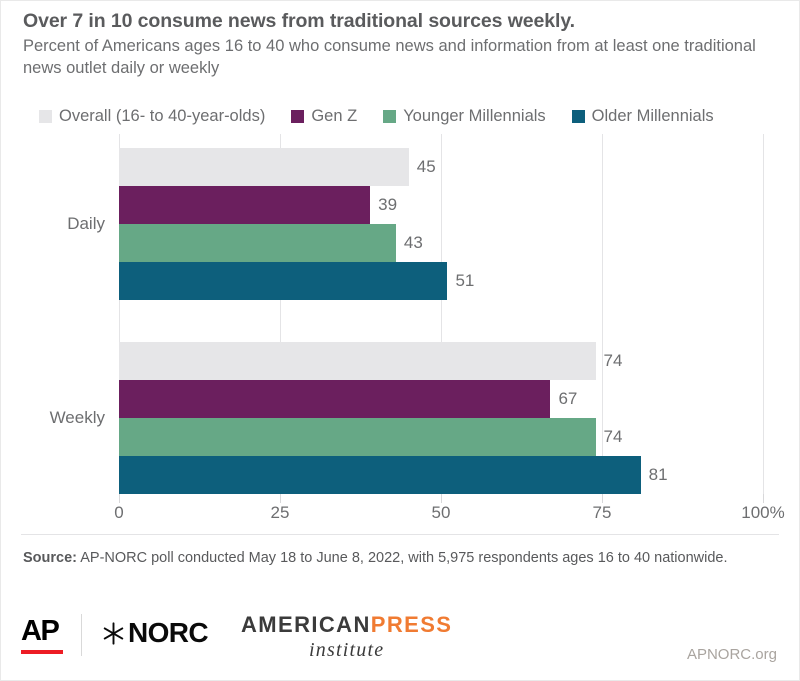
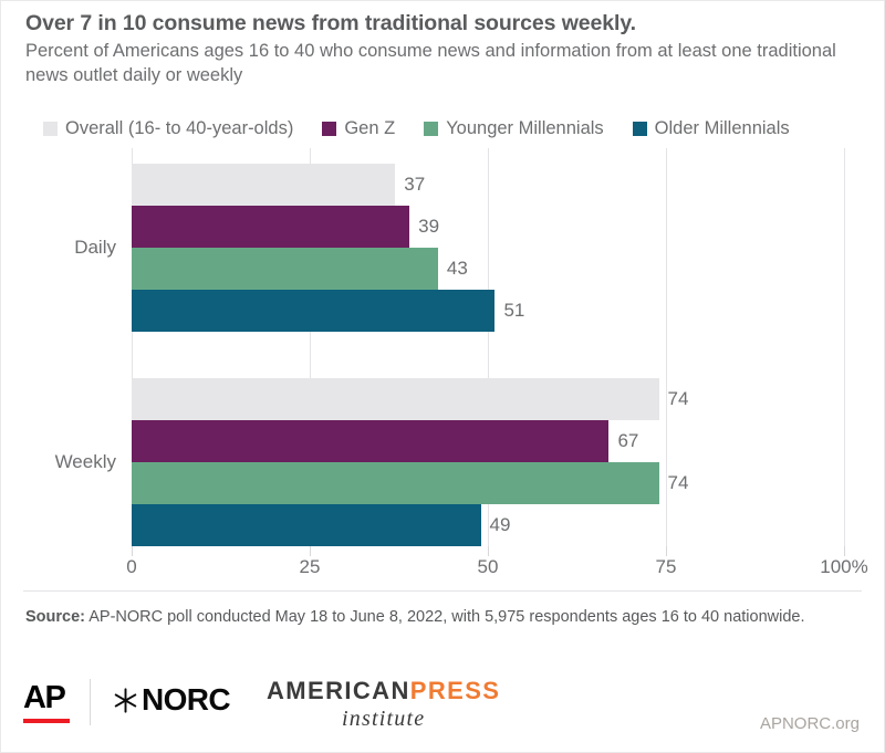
Overall (16- to 40-year-olds)/Daily: 45 -> 37
Older Millennials/Weekly: 81 -> 49
